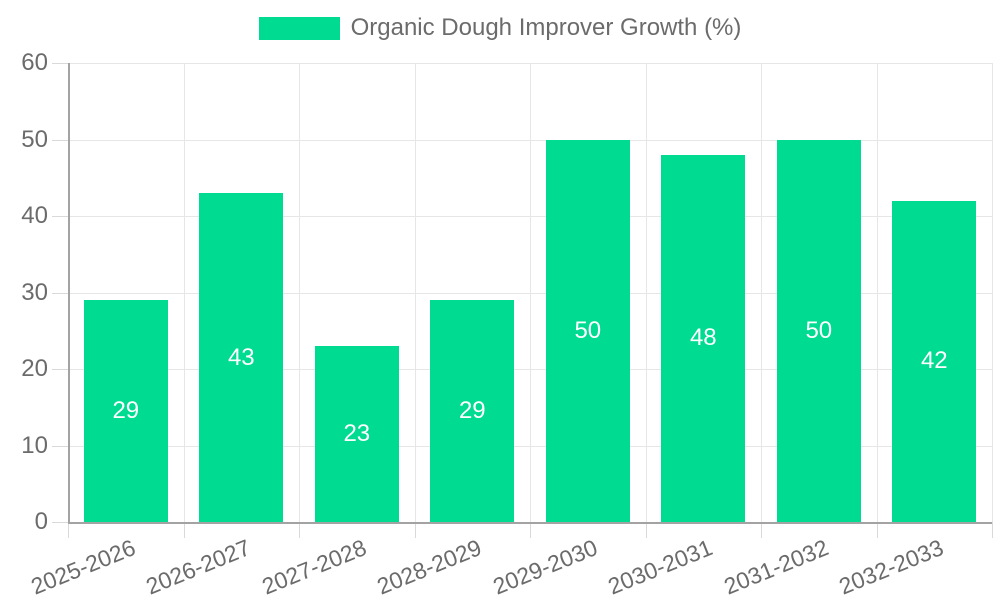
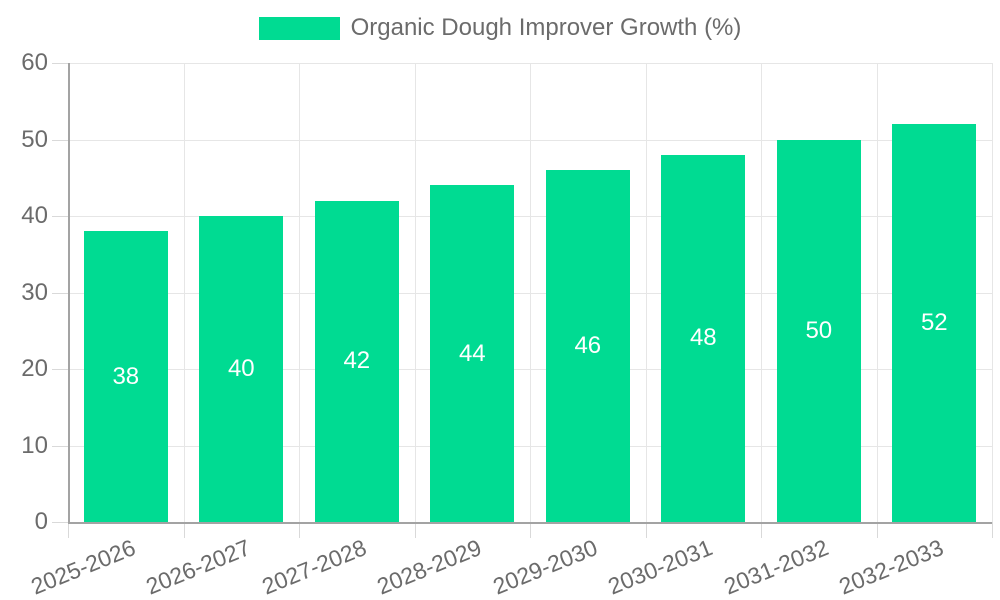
2025-2026: 29 -> 38
2026-2027: 43 -> 40
2027-2028: 23 -> 42
2028-2029: 29 -> 44
2029-2030: 50 -> 46
2032-2033: 42 -> 52
